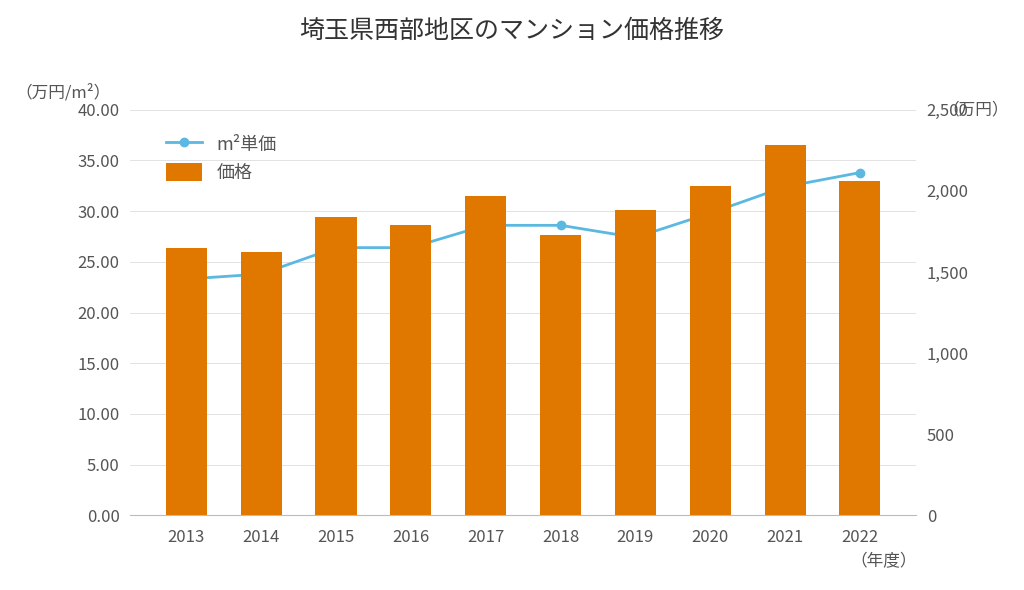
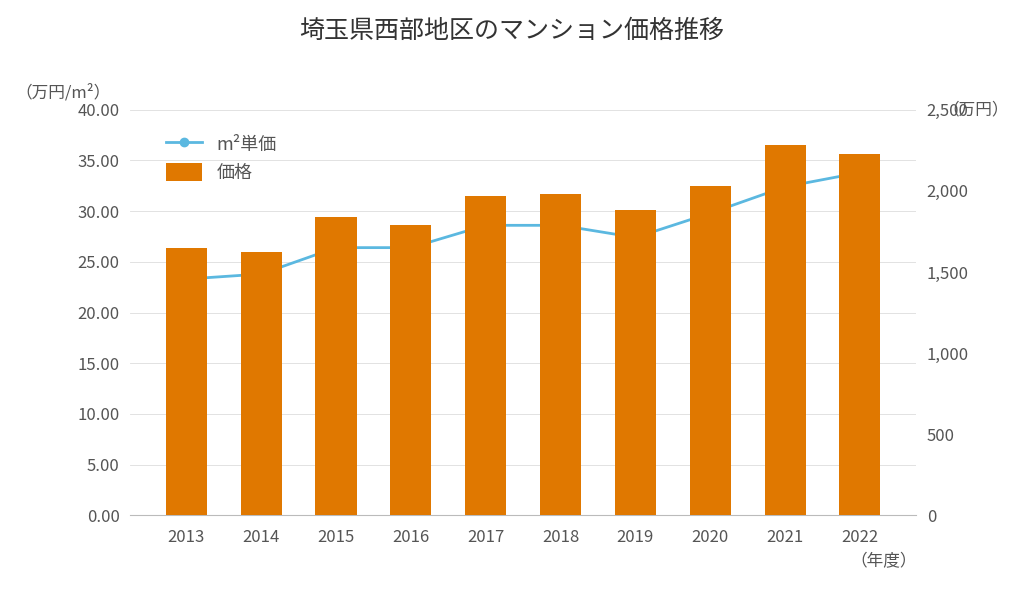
価格/2018: 1,730 -> 1,980
価格/2022: 2,060 -> 2,230
